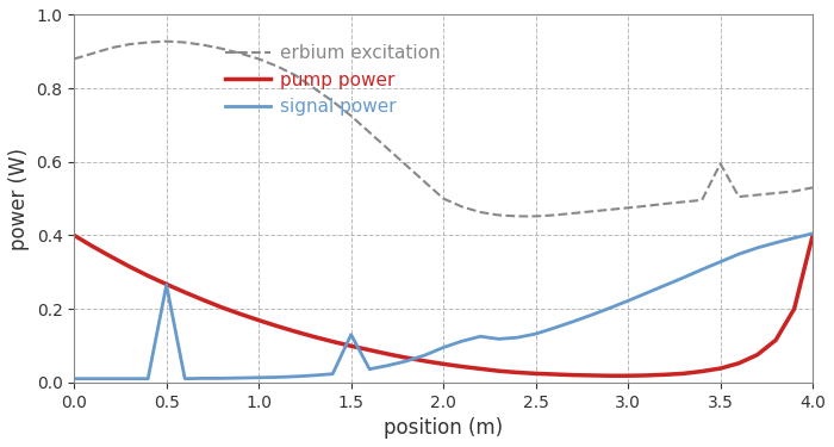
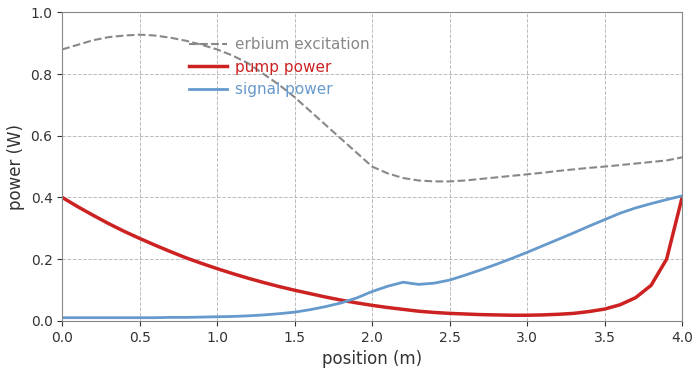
signal power/0.5: 0.265 -> 0.010
signal power/1.5: 0.130 -> 0.028
erbium excitation/3.5: 0.595 -> 0.500
